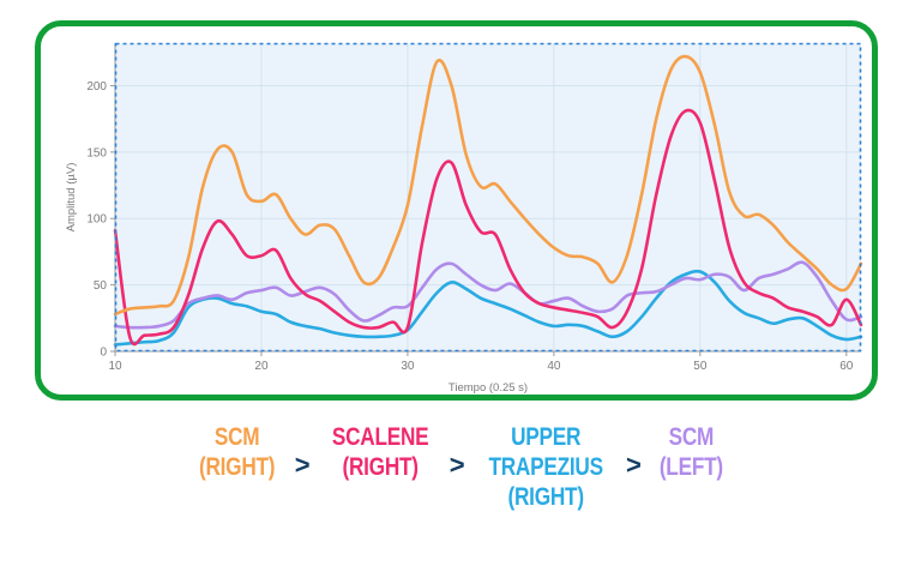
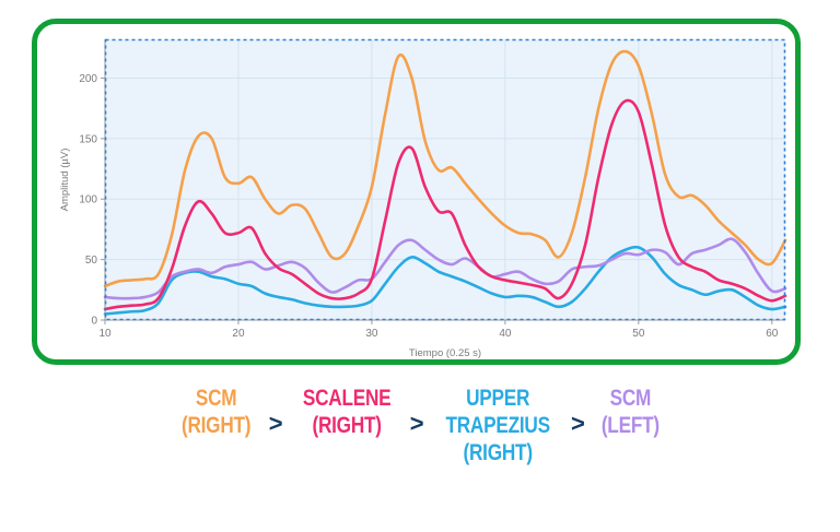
SCALENE (RIGHT)/10: 91 -> 9
SCALENE (RIGHT)/30: 18 -> 34
SCALENE (RIGHT)/60: 39 -> 16
